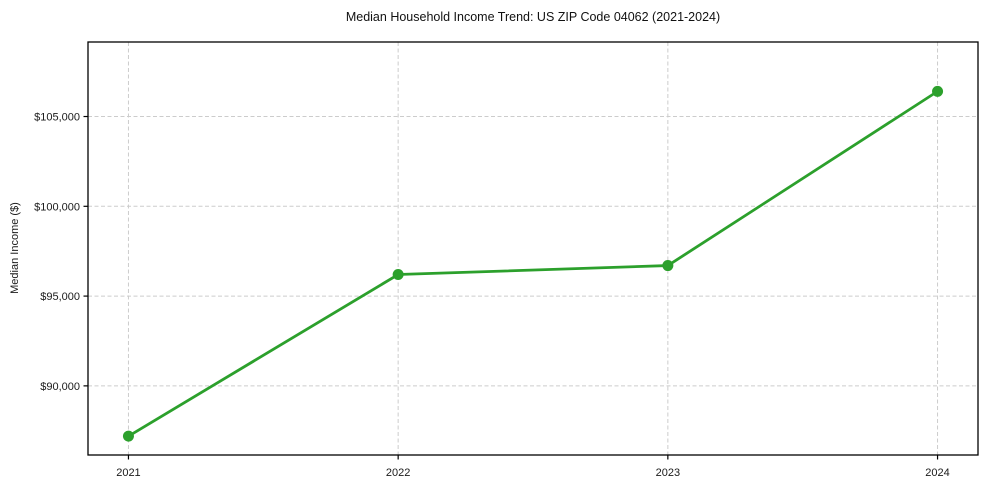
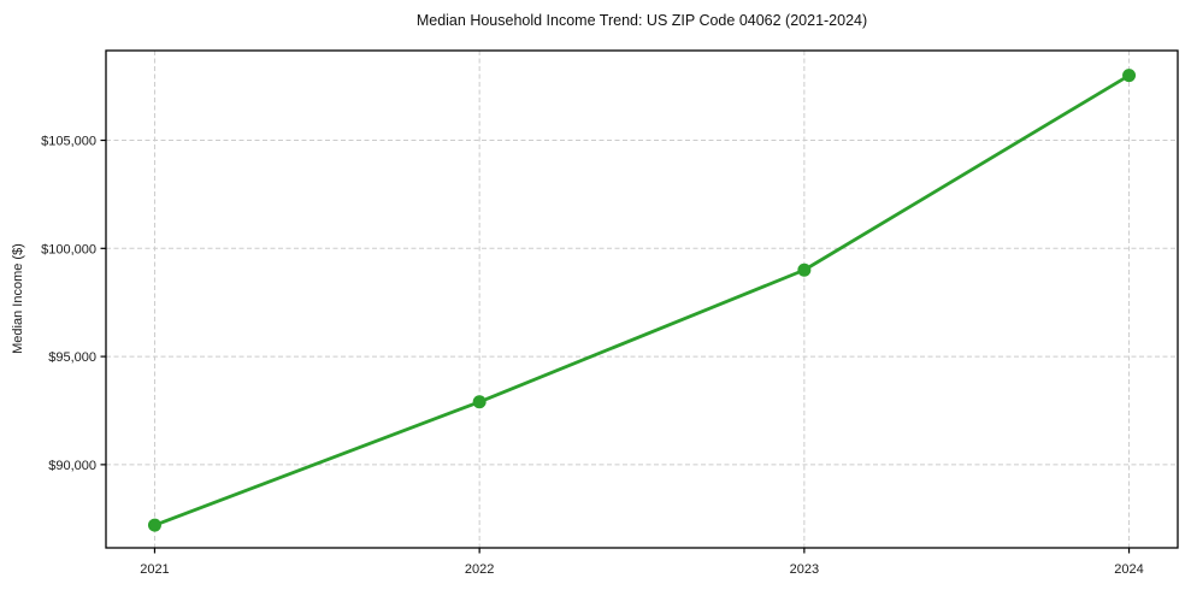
2022: $96200 -> $92900
2023: $96700 -> $99000
2024: $106400 -> $108000
